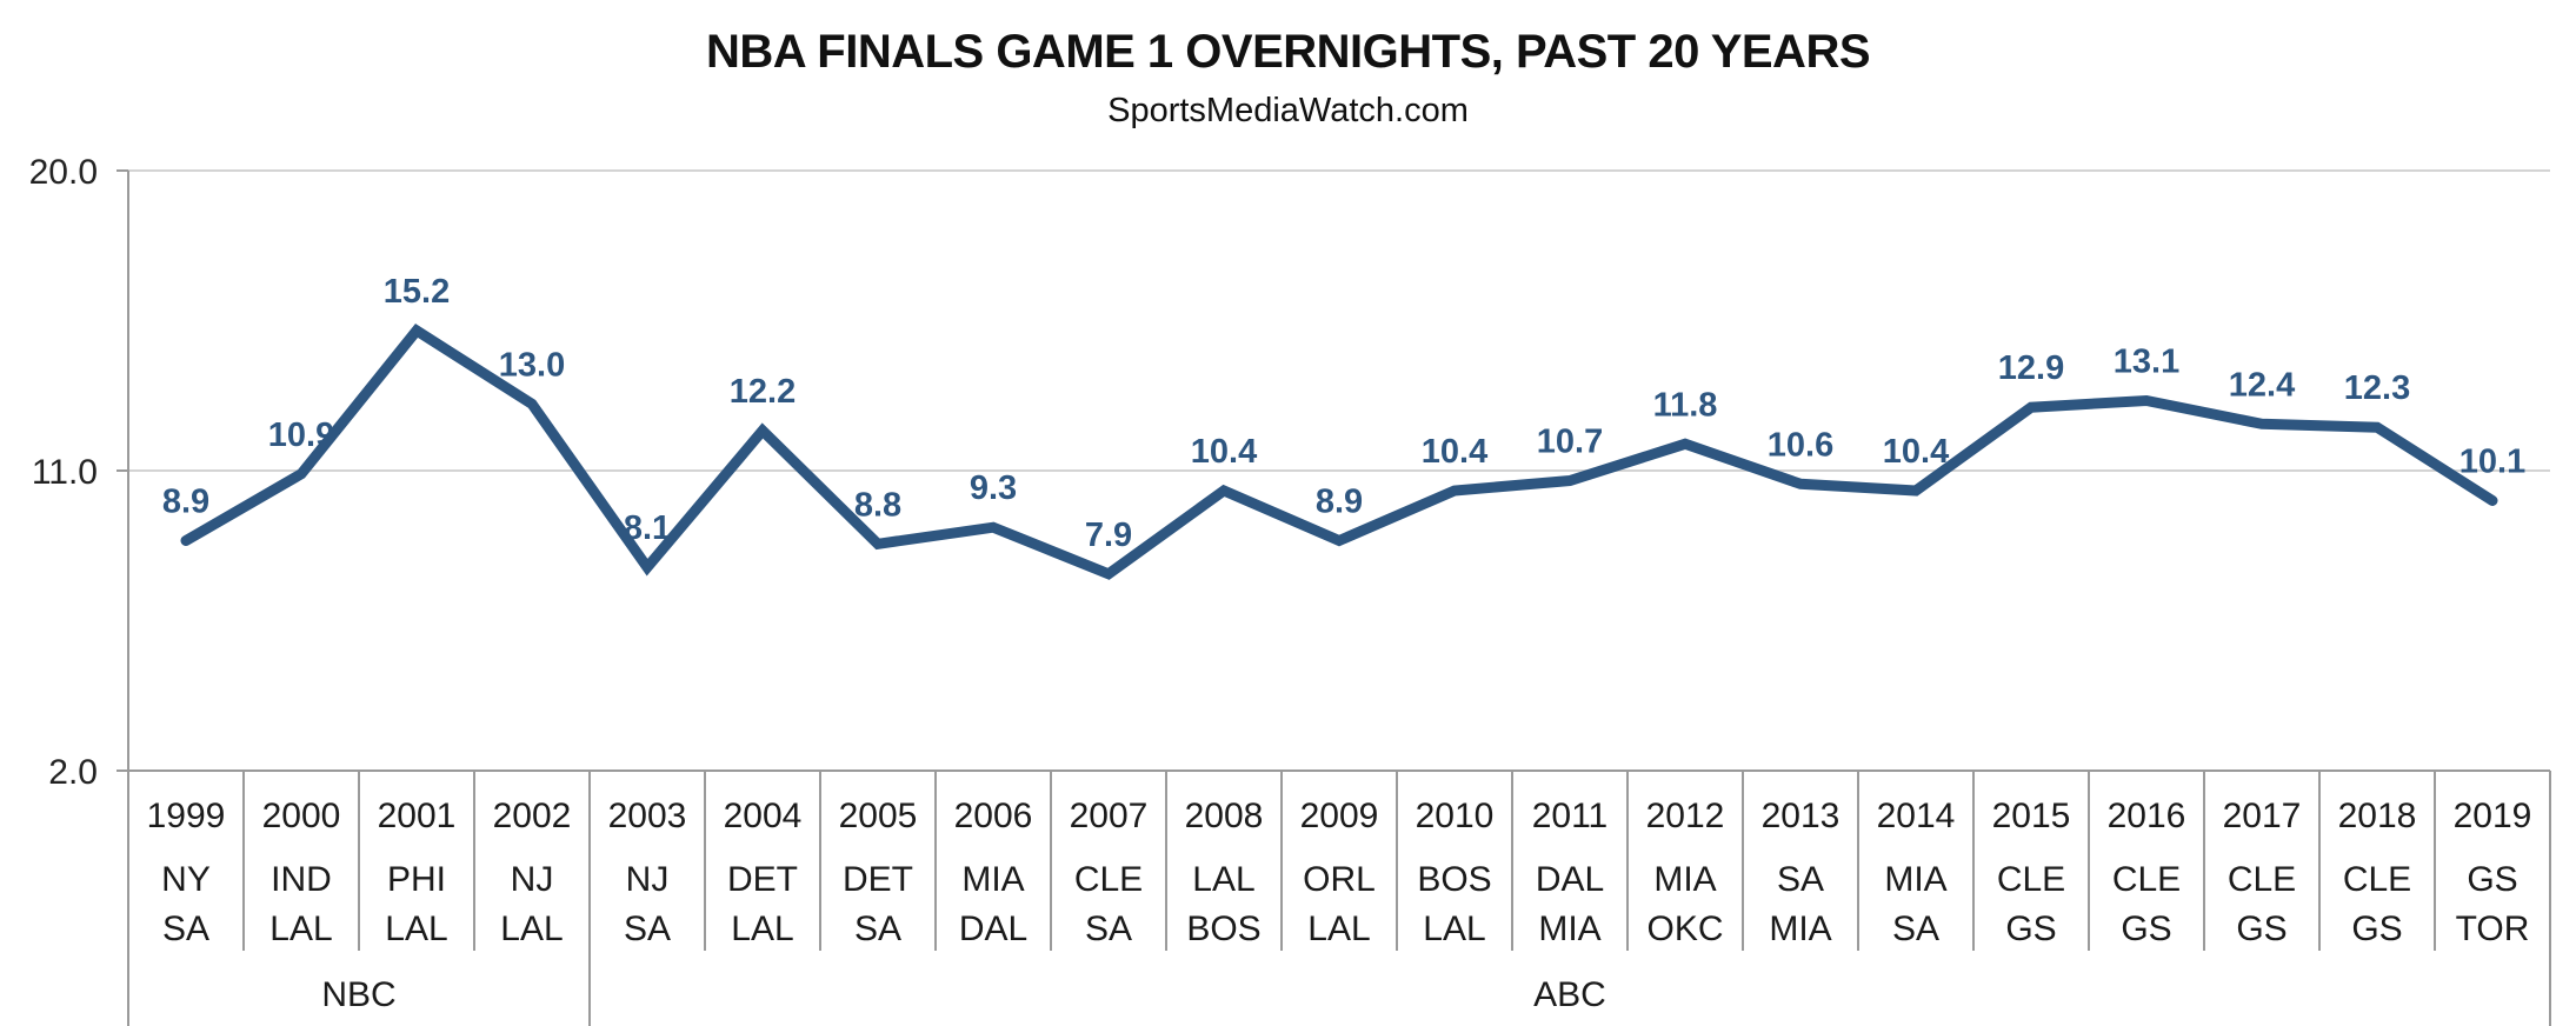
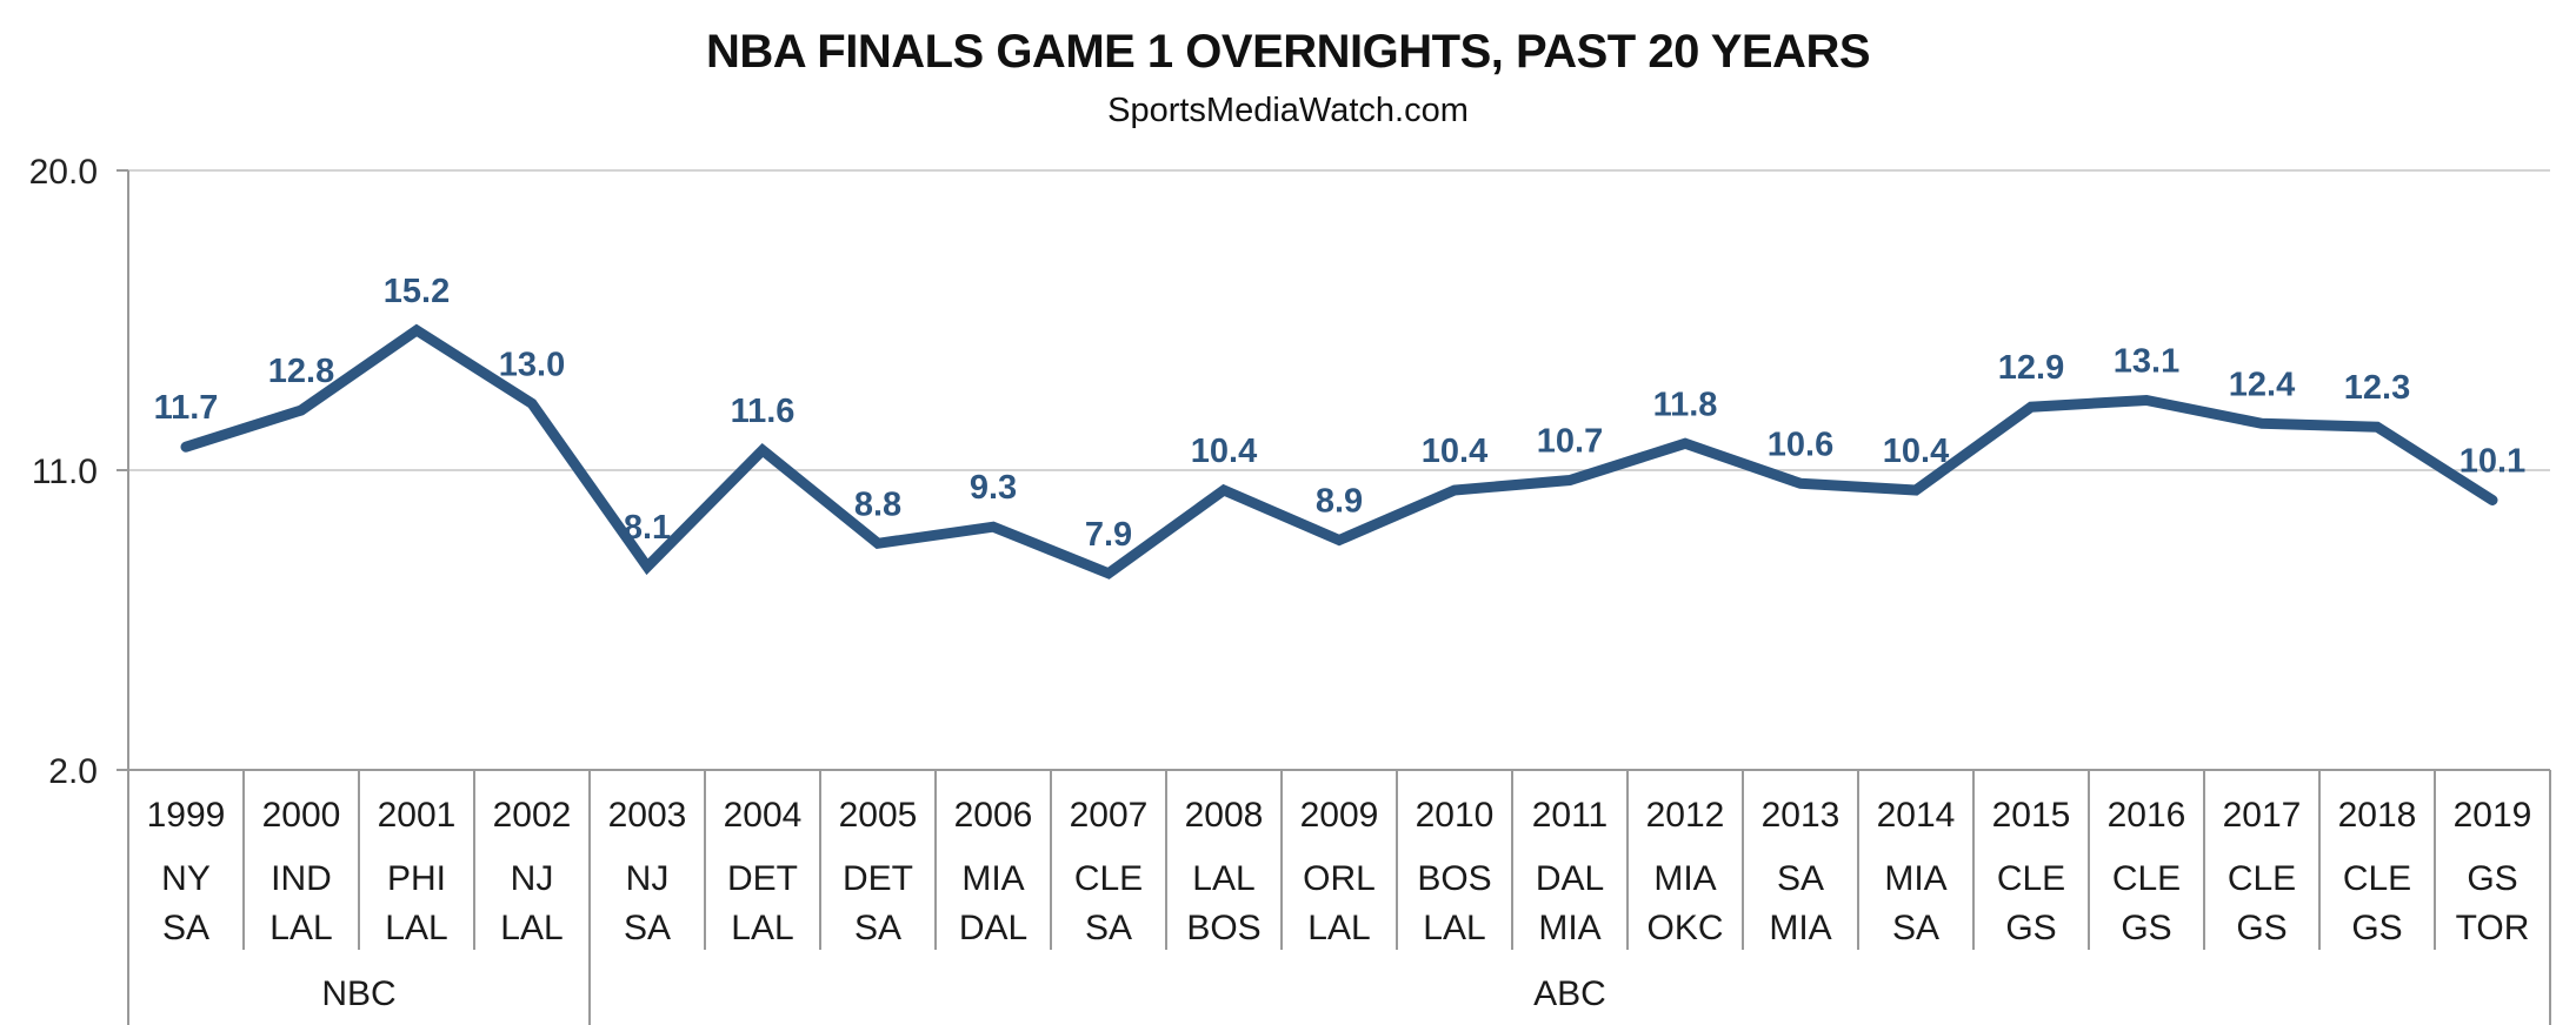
1999: 8.9 -> 11.7
2000: 10.9 -> 12.8
2004: 12.2 -> 11.6
